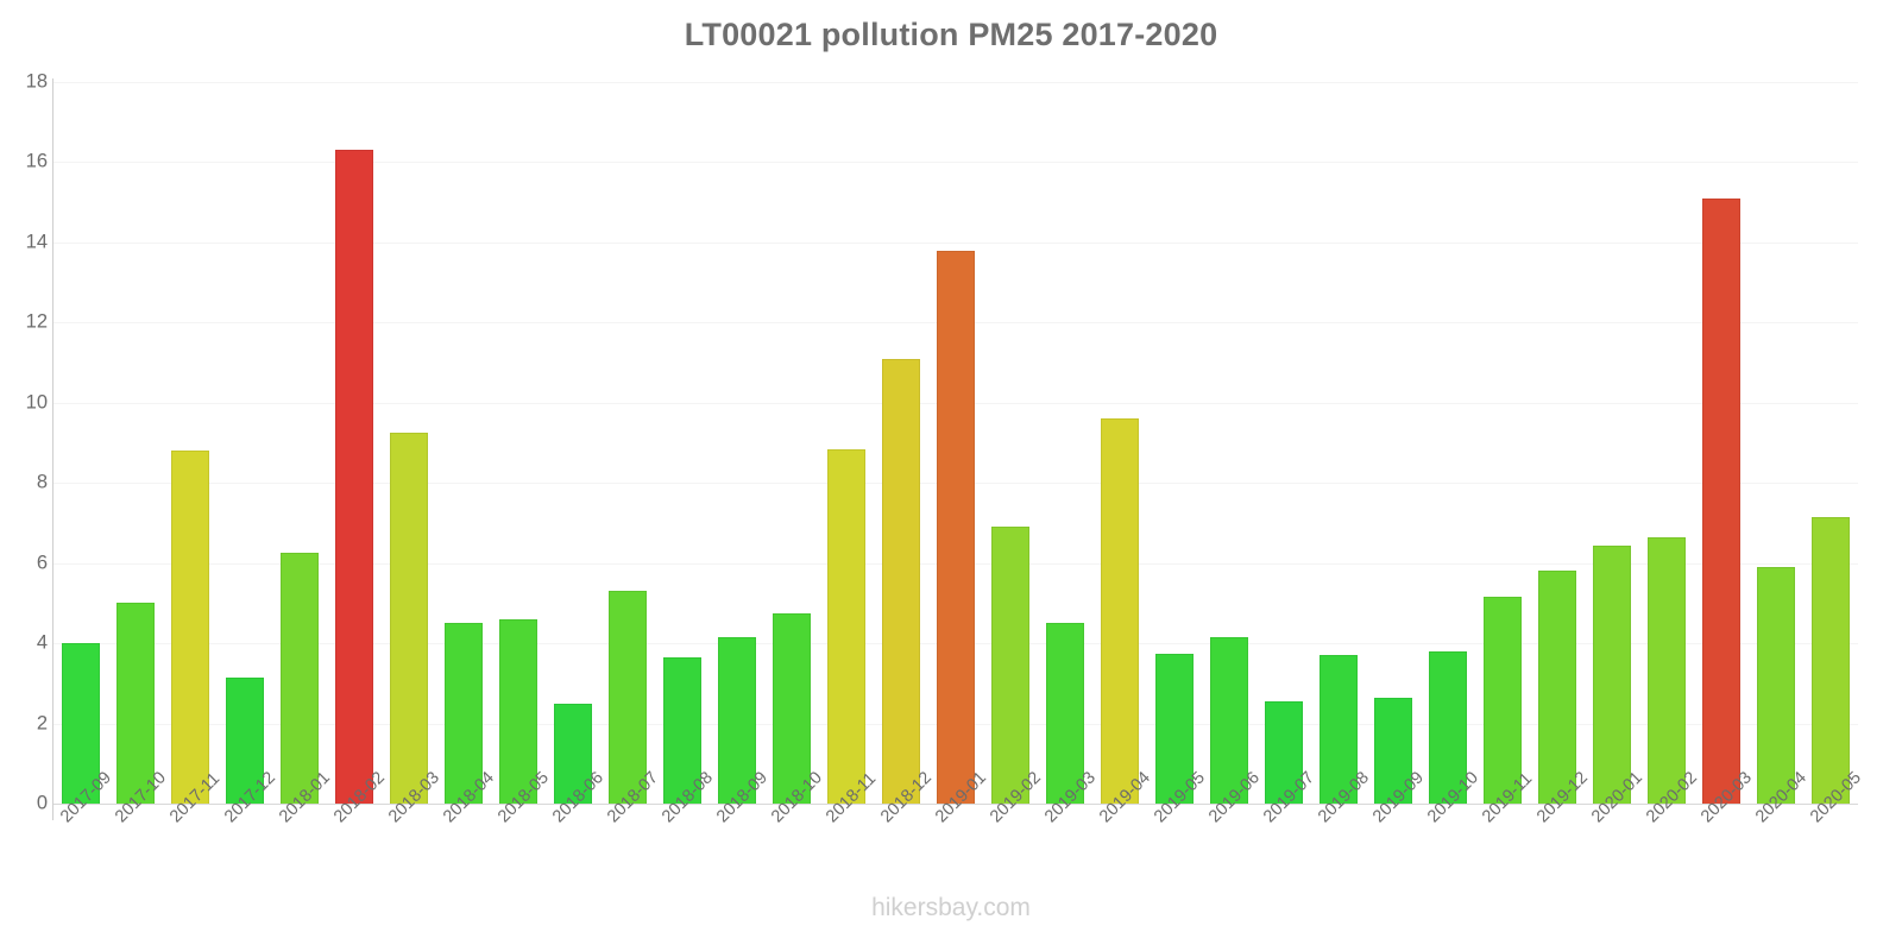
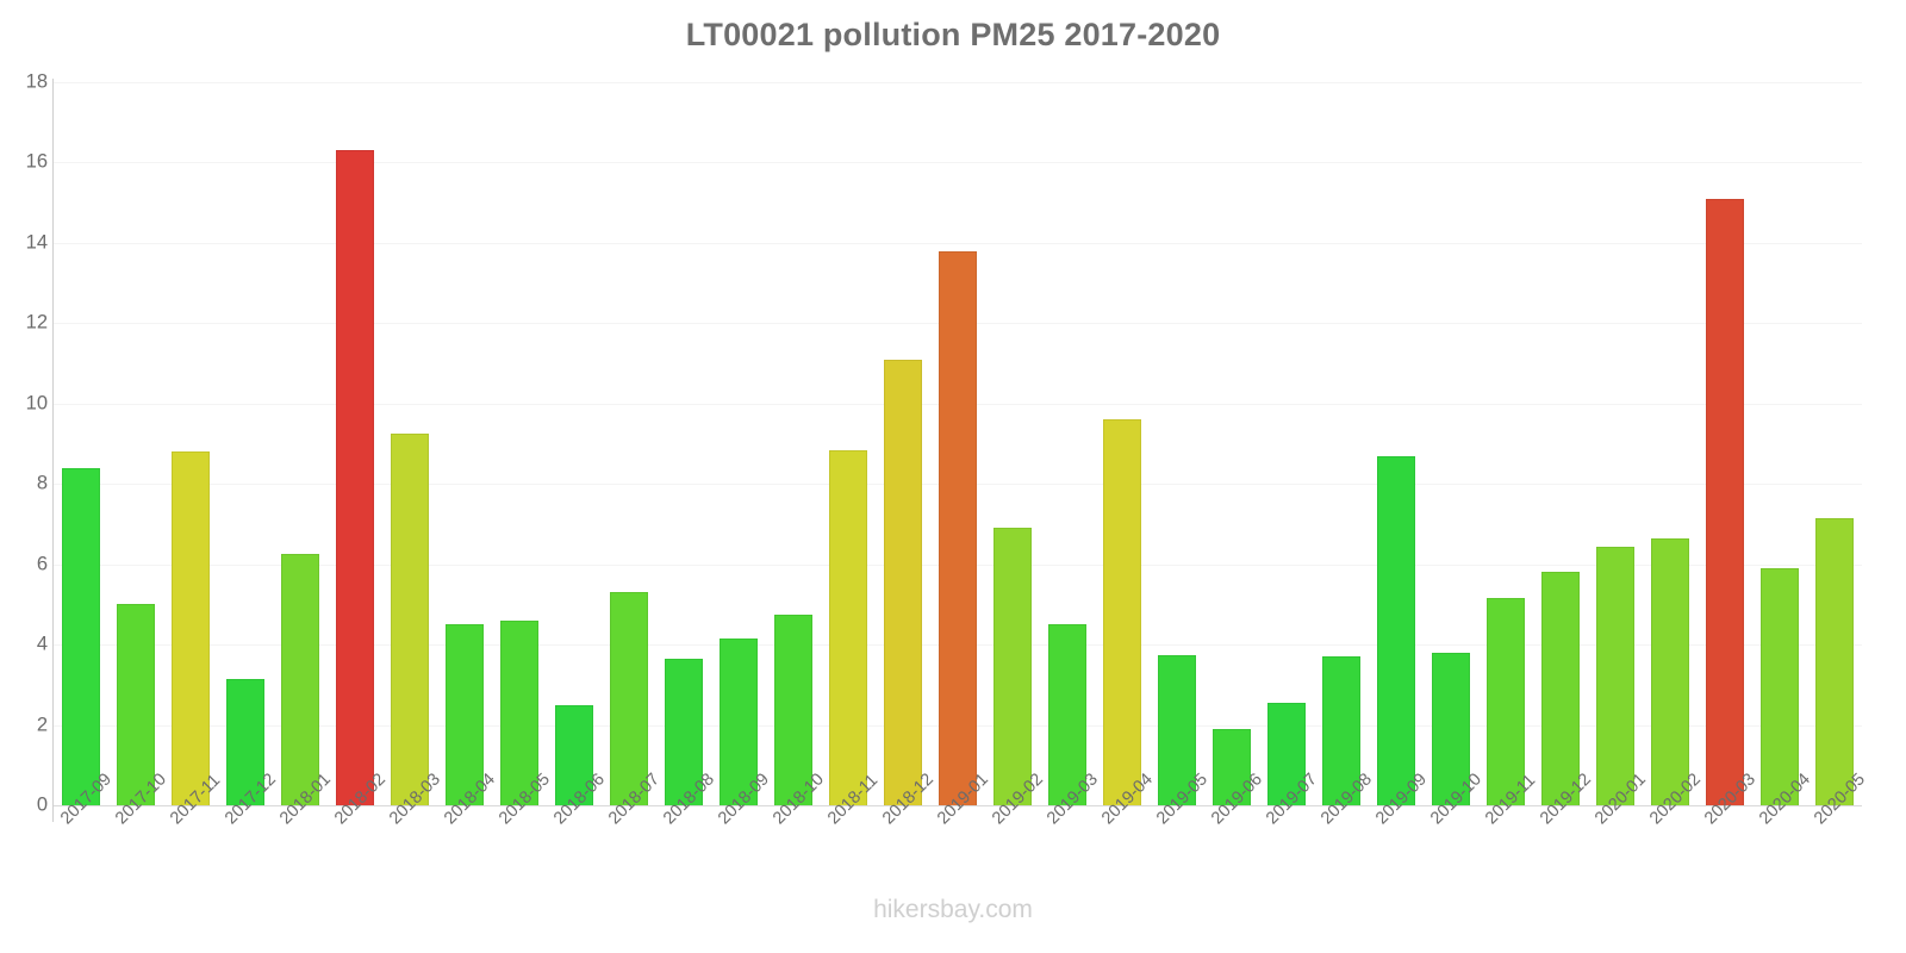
2017-09: 4.0 -> 8.4
2019-06: 4.2 -> 1.9
2019-09: 2.6 -> 8.7
